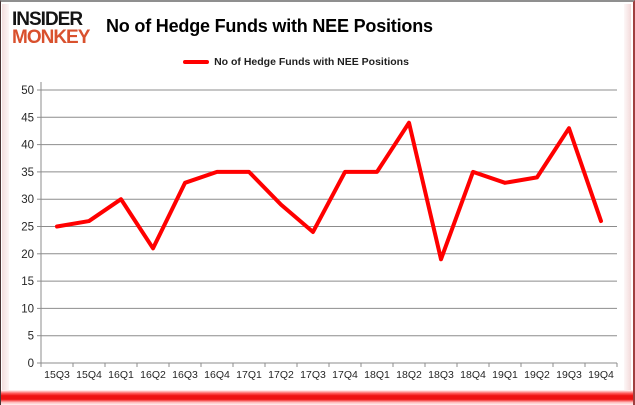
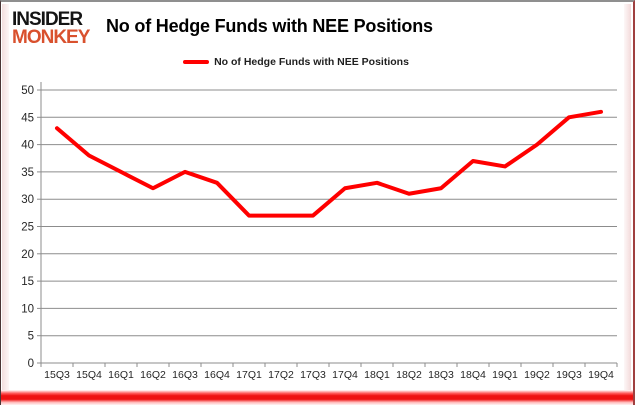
15Q3: 25 -> 43
15Q4: 26 -> 38
16Q1: 30 -> 35
16Q2: 21 -> 32
16Q3: 33 -> 35
16Q4: 35 -> 33
17Q1: 35 -> 27
17Q2: 29 -> 27
17Q3: 24 -> 27
17Q4: 35 -> 32
18Q1: 35 -> 33
18Q2: 44 -> 31
18Q3: 19 -> 32
18Q4: 35 -> 37
19Q1: 33 -> 36
19Q2: 34 -> 40
19Q3: 43 -> 45
19Q4: 26 -> 46
